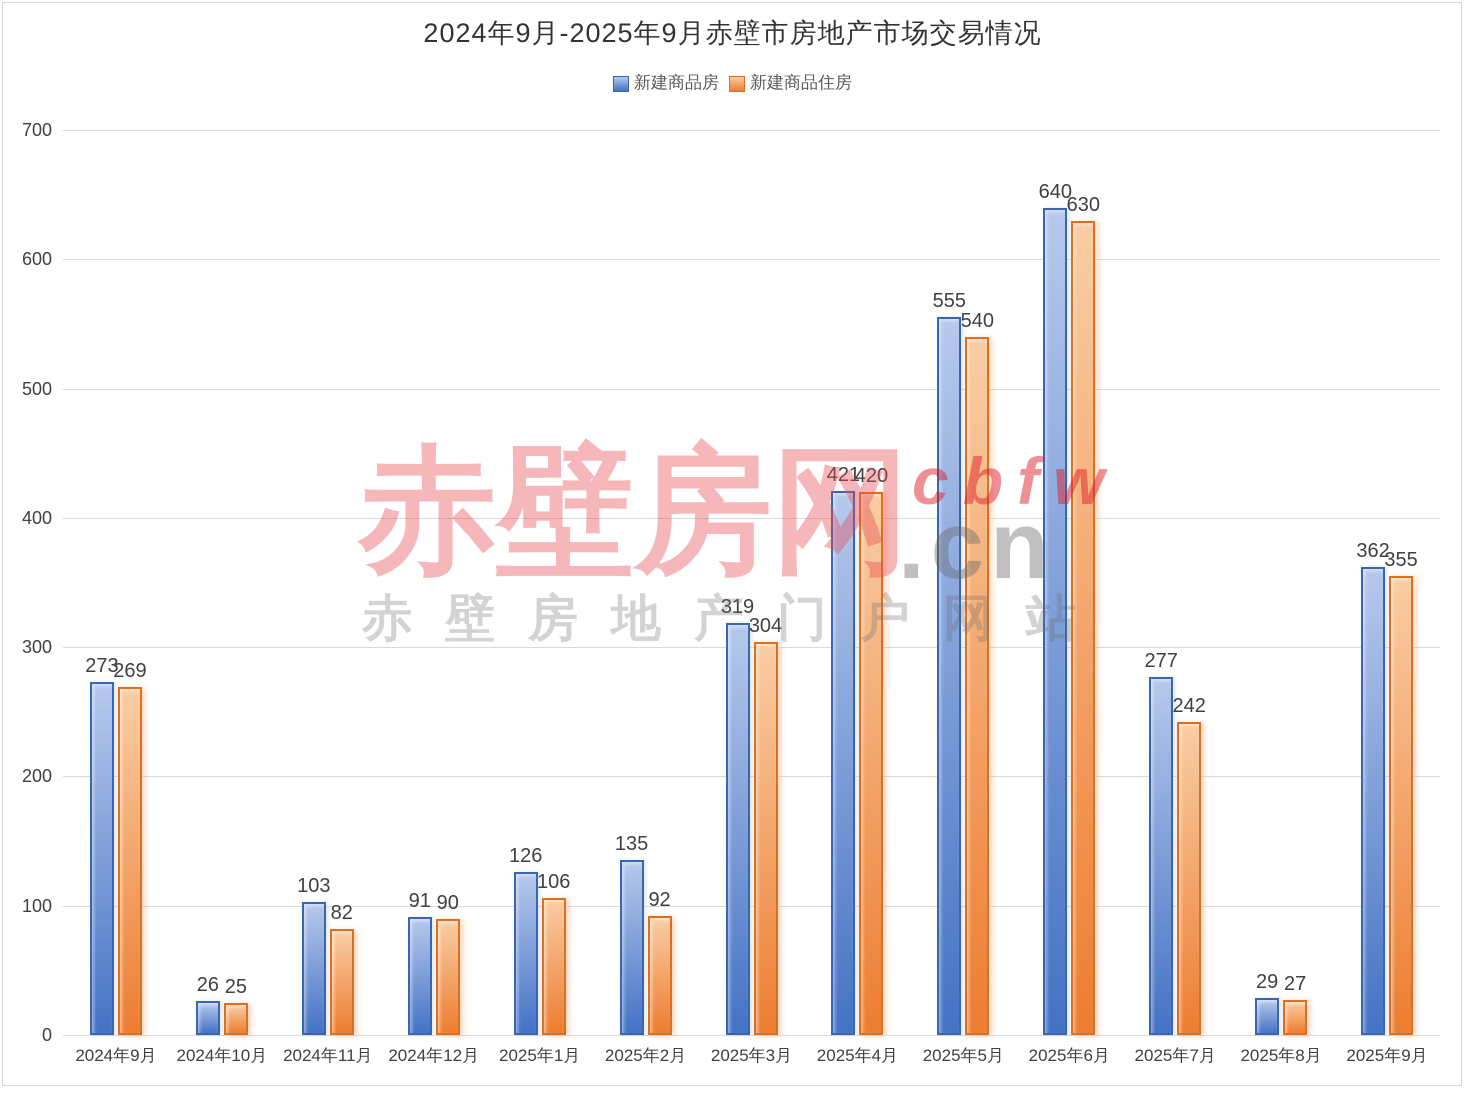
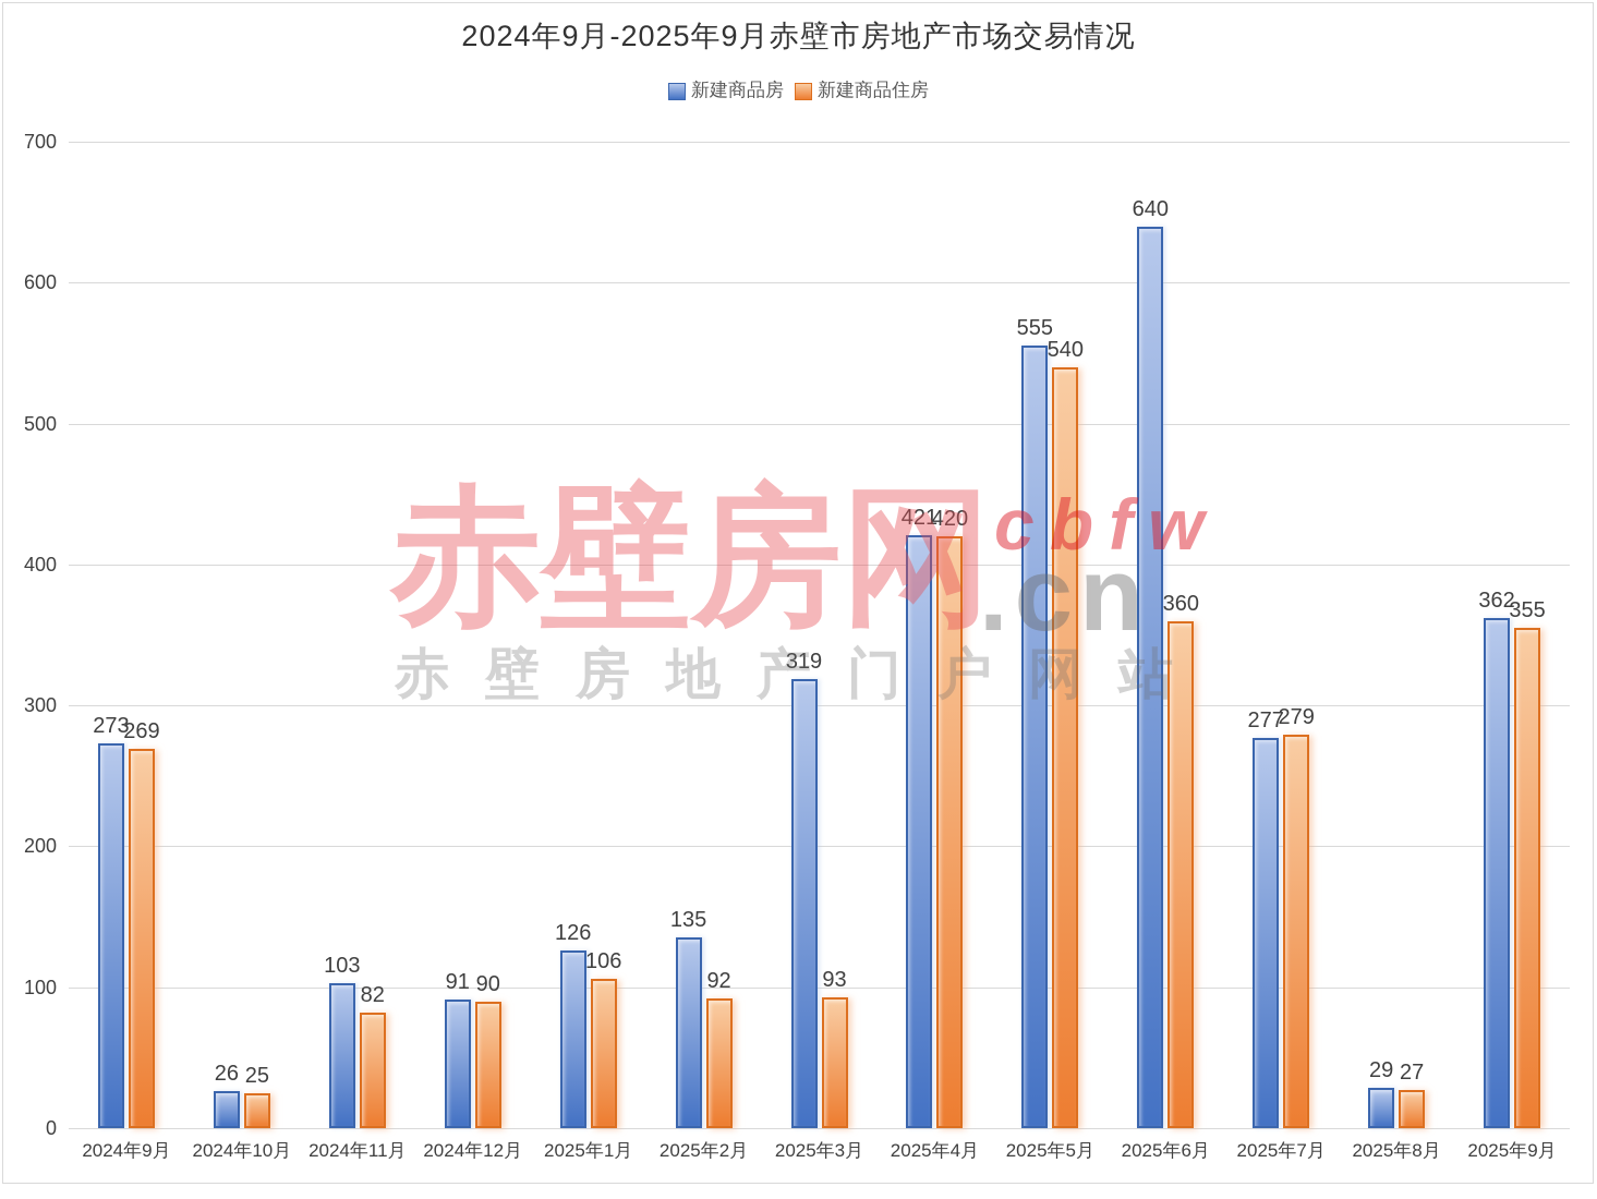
新建商品住房/2025年3月: 304 -> 93
新建商品住房/2025年6月: 630 -> 360
新建商品住房/2025年7月: 242 -> 279
